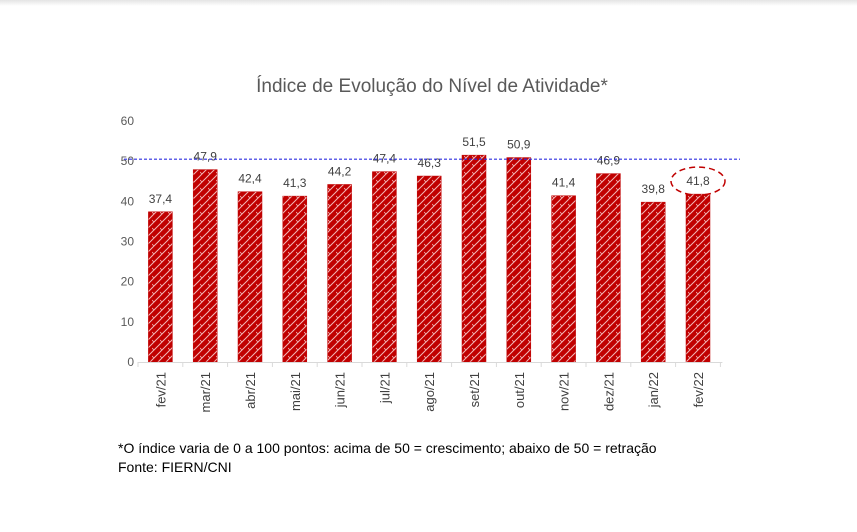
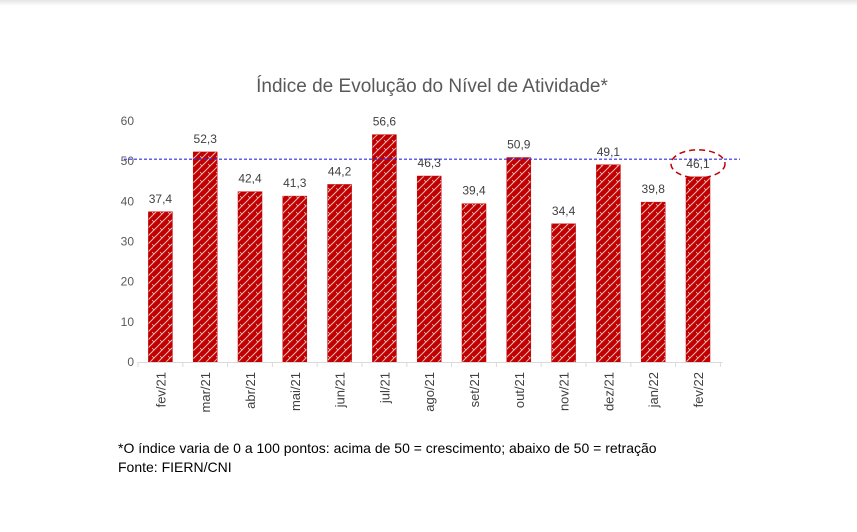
mar/21: 47,9 -> 52,3
jul/21: 47,4 -> 56,6
set/21: 51,5 -> 39,4
nov/21: 41,4 -> 34,4
dez/21: 46,9 -> 49,1
fev/22: 41,8 -> 46,1
